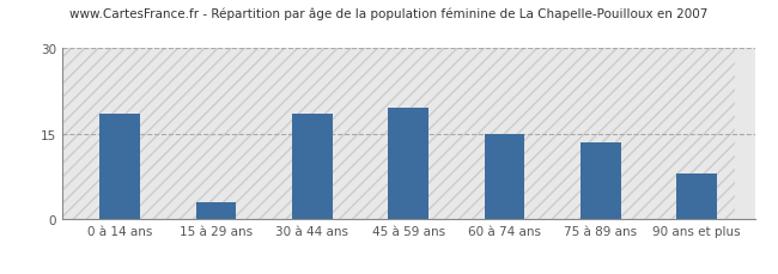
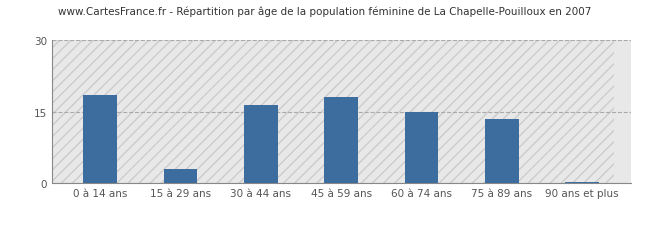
30 à 44 ans: 18.5 -> 16.5
45 à 59 ans: 19.5 -> 18.0
90 ans et plus: 8.0 -> 0.3
